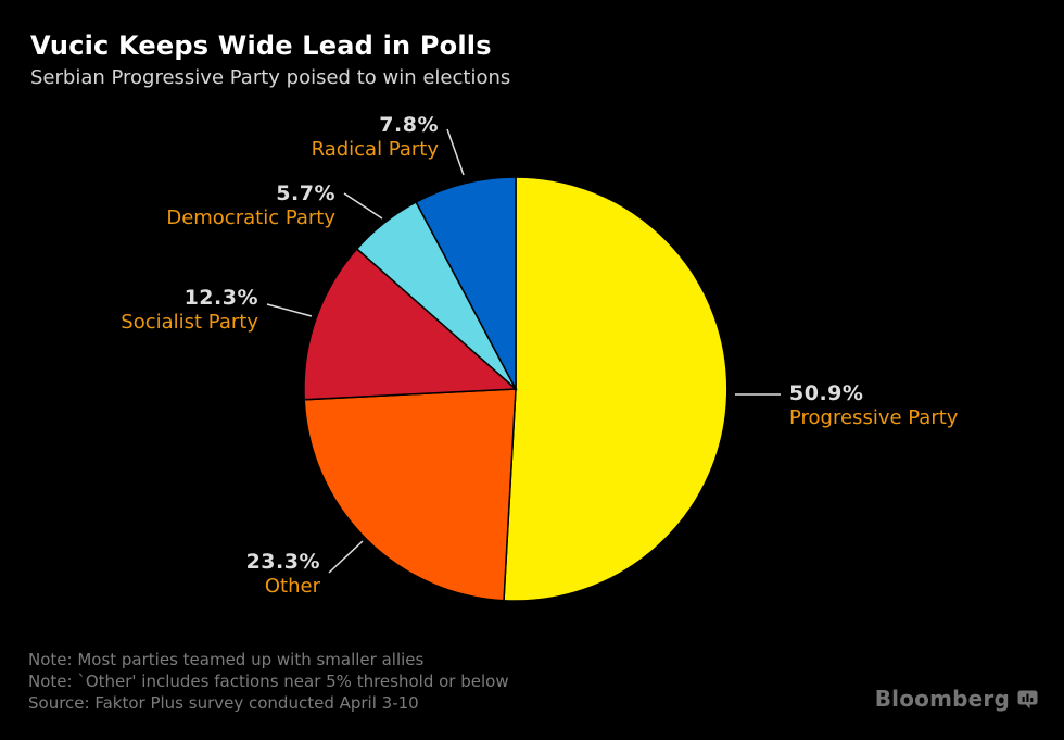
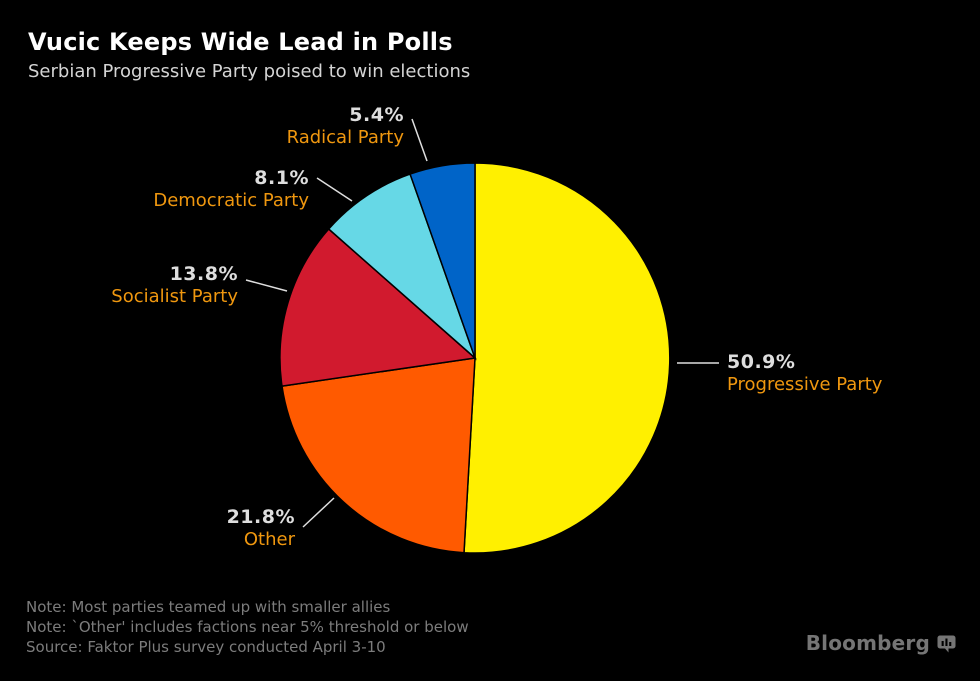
Other: 23.3% -> 21.8%
Socialist Party: 12.3% -> 13.8%
Democratic Party: 5.7% -> 8.1%
Radical Party: 7.8% -> 5.4%
